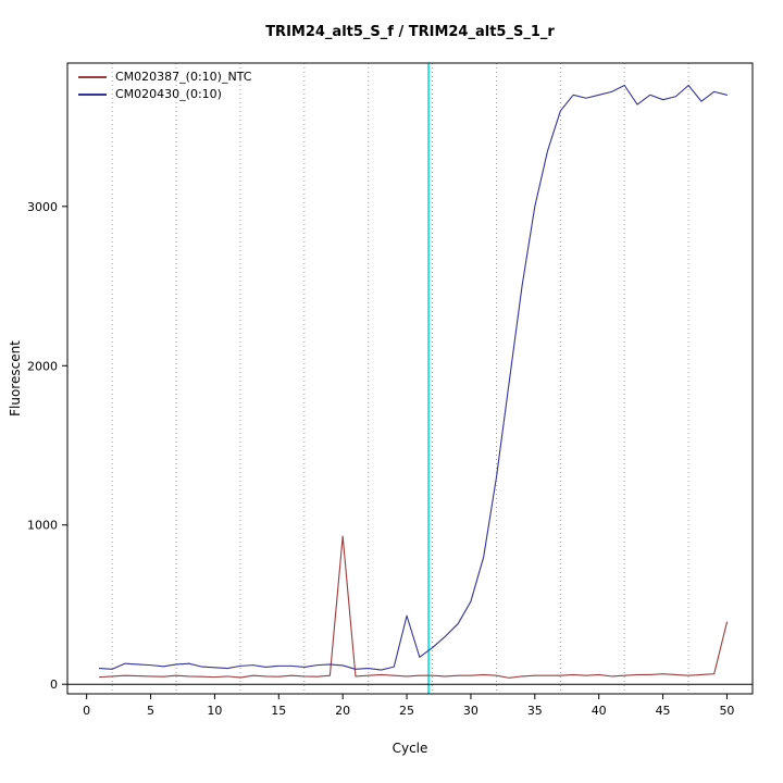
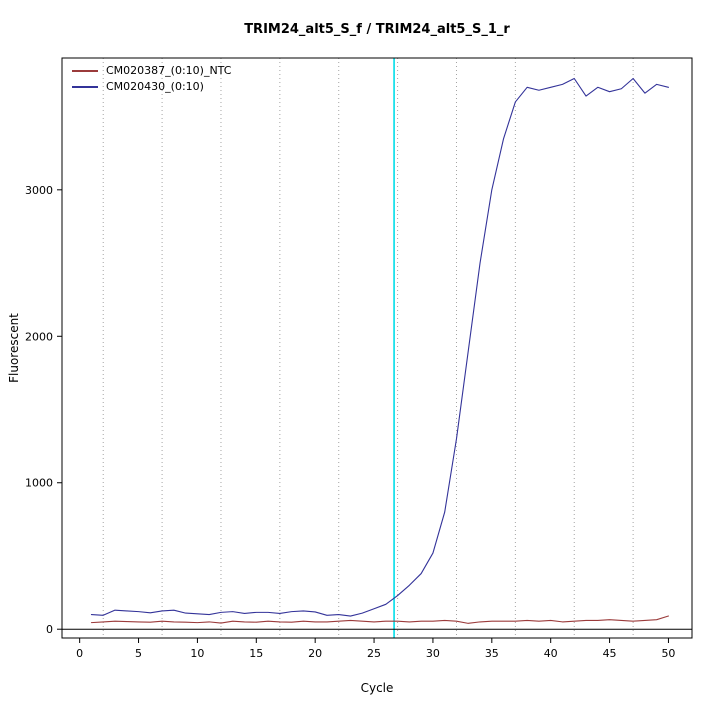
CM020387_(0:10)_NTC/20: 930 -> 50
CM020430_(0:10)/25: 430 -> 140
CM020387_(0:10)_NTC/50: 390 -> 90
